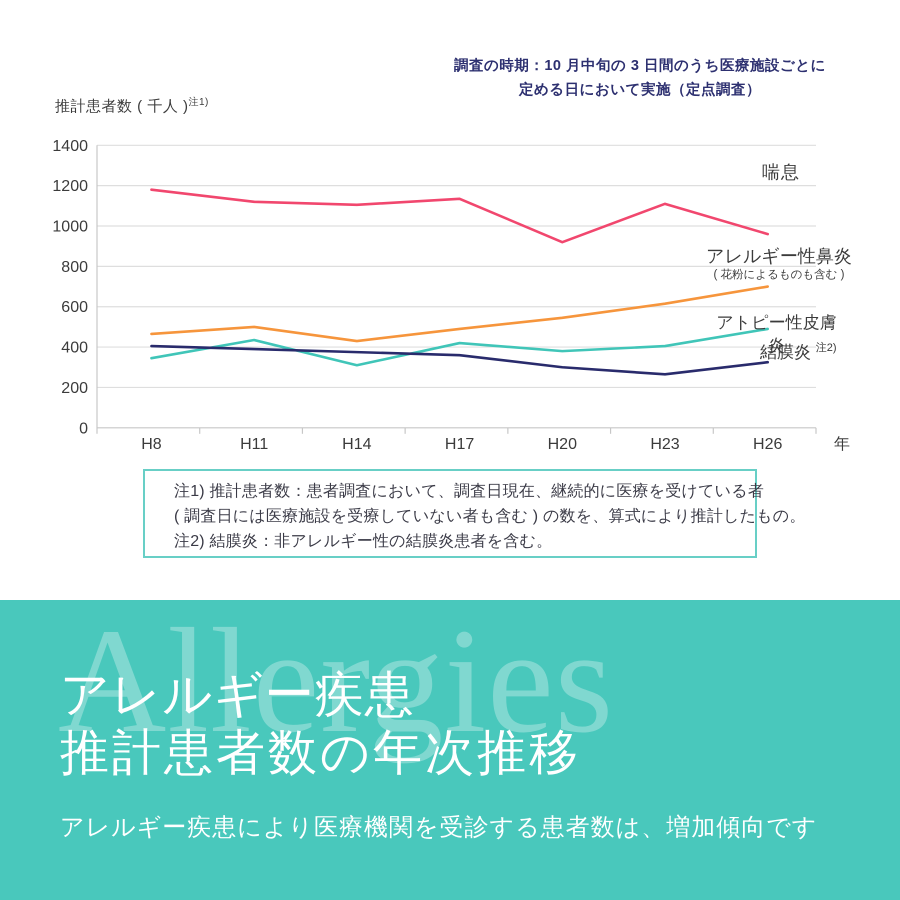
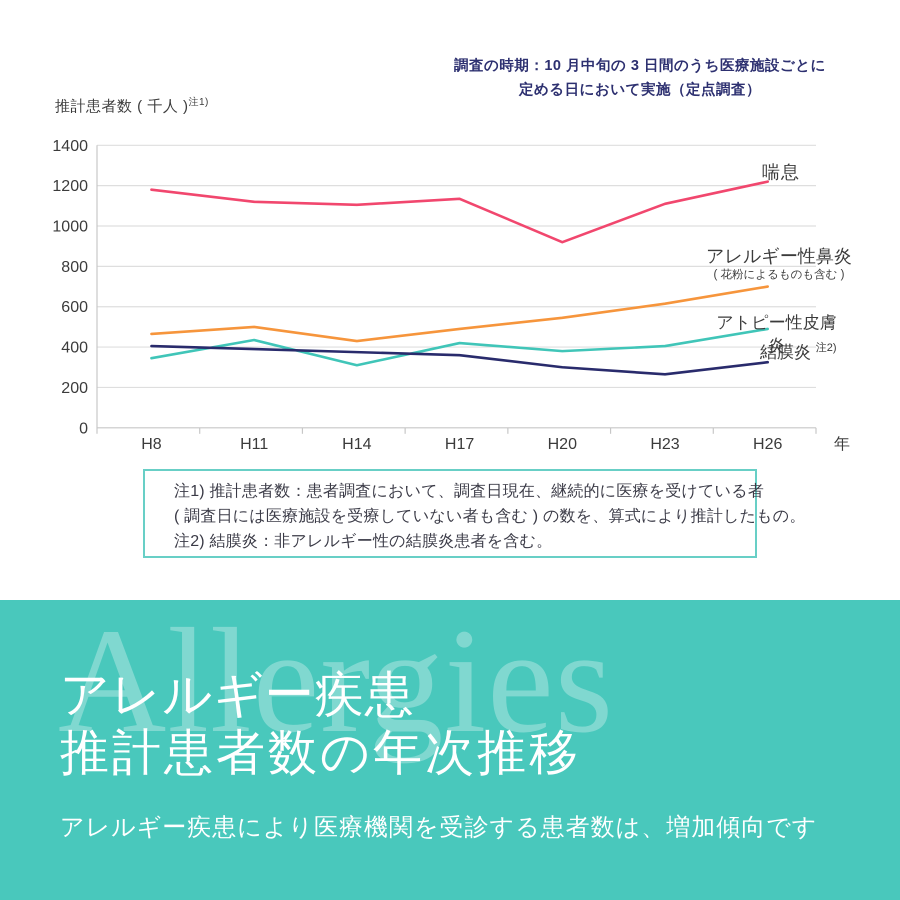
喘息/H26: 960 -> 1220
